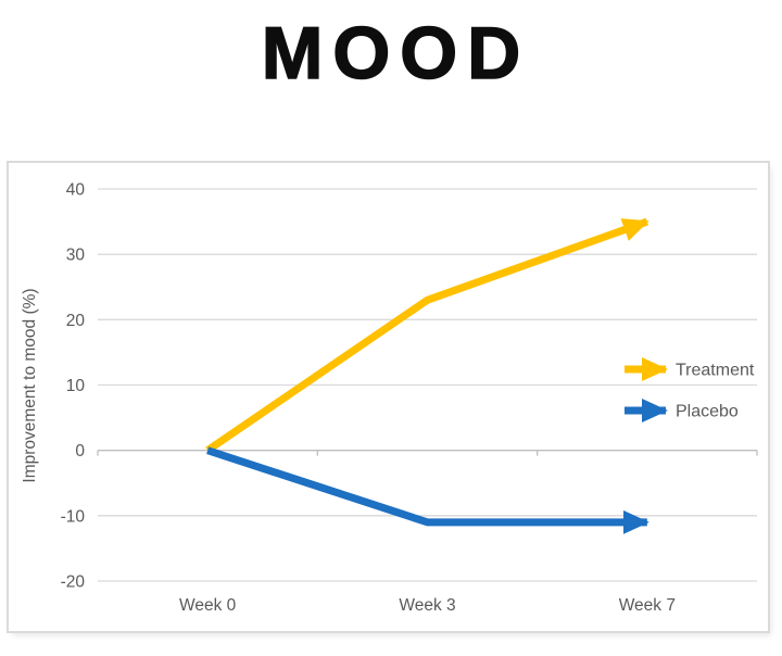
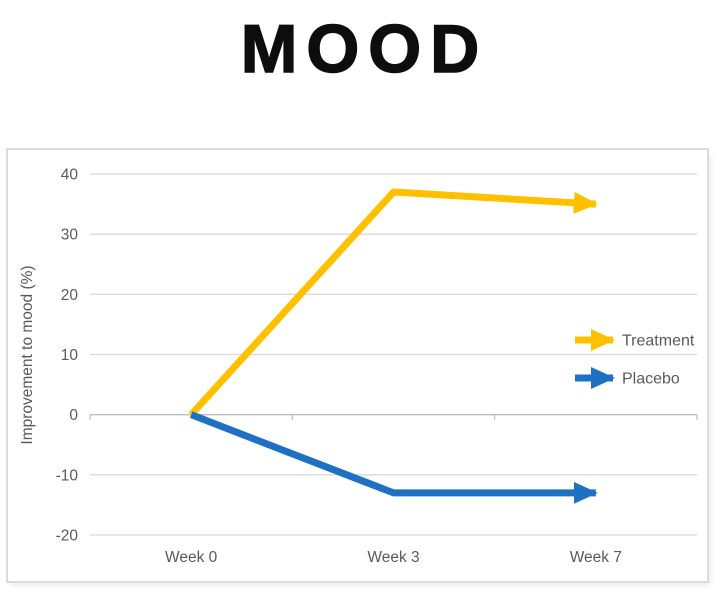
Treatment/Week 3: 23 -> 37
Placebo/Week 3: -11 -> -13
Placebo/Week 7: -11 -> -13
